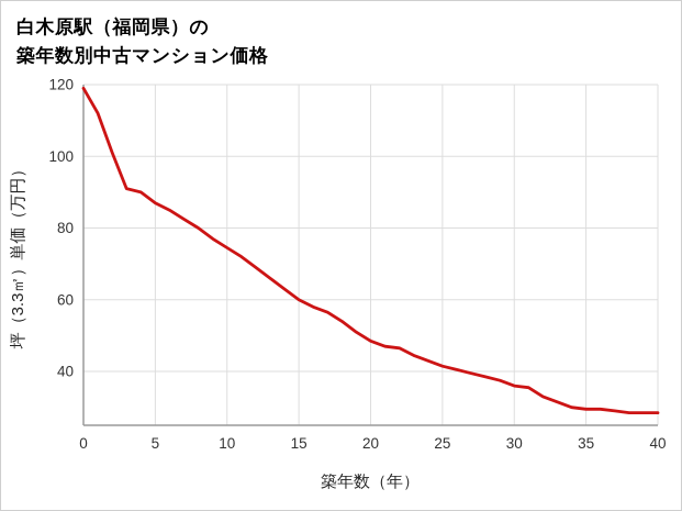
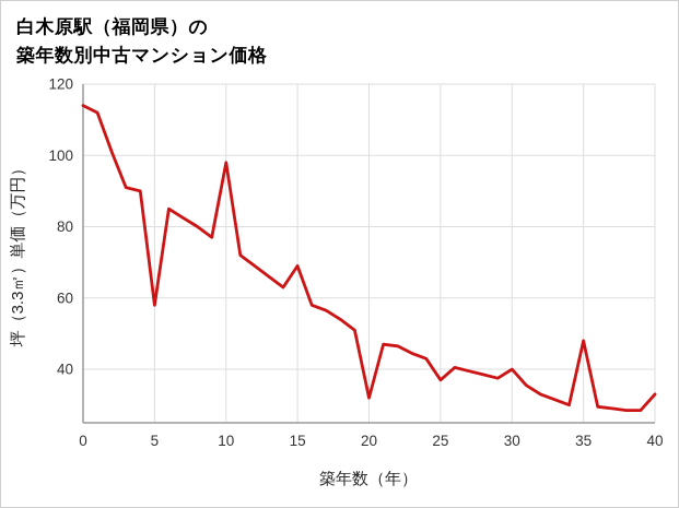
0: 119 -> 114
5: 87 -> 58
10: 74 -> 98
15: 60 -> 69
20: 48 -> 32
25: 42 -> 37
30: 36 -> 40
35: 30 -> 48
40: 28 -> 33
